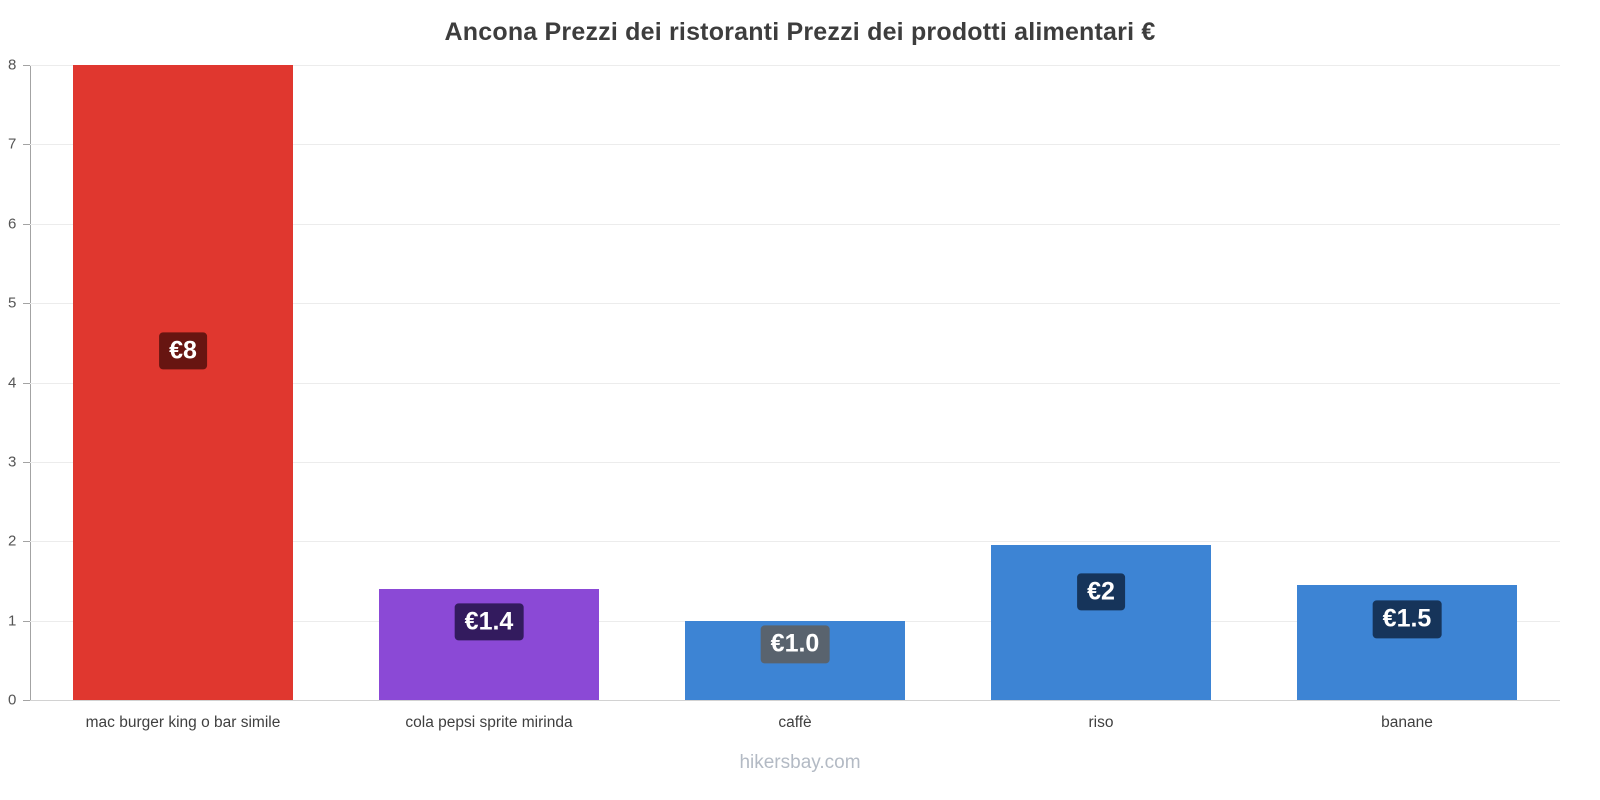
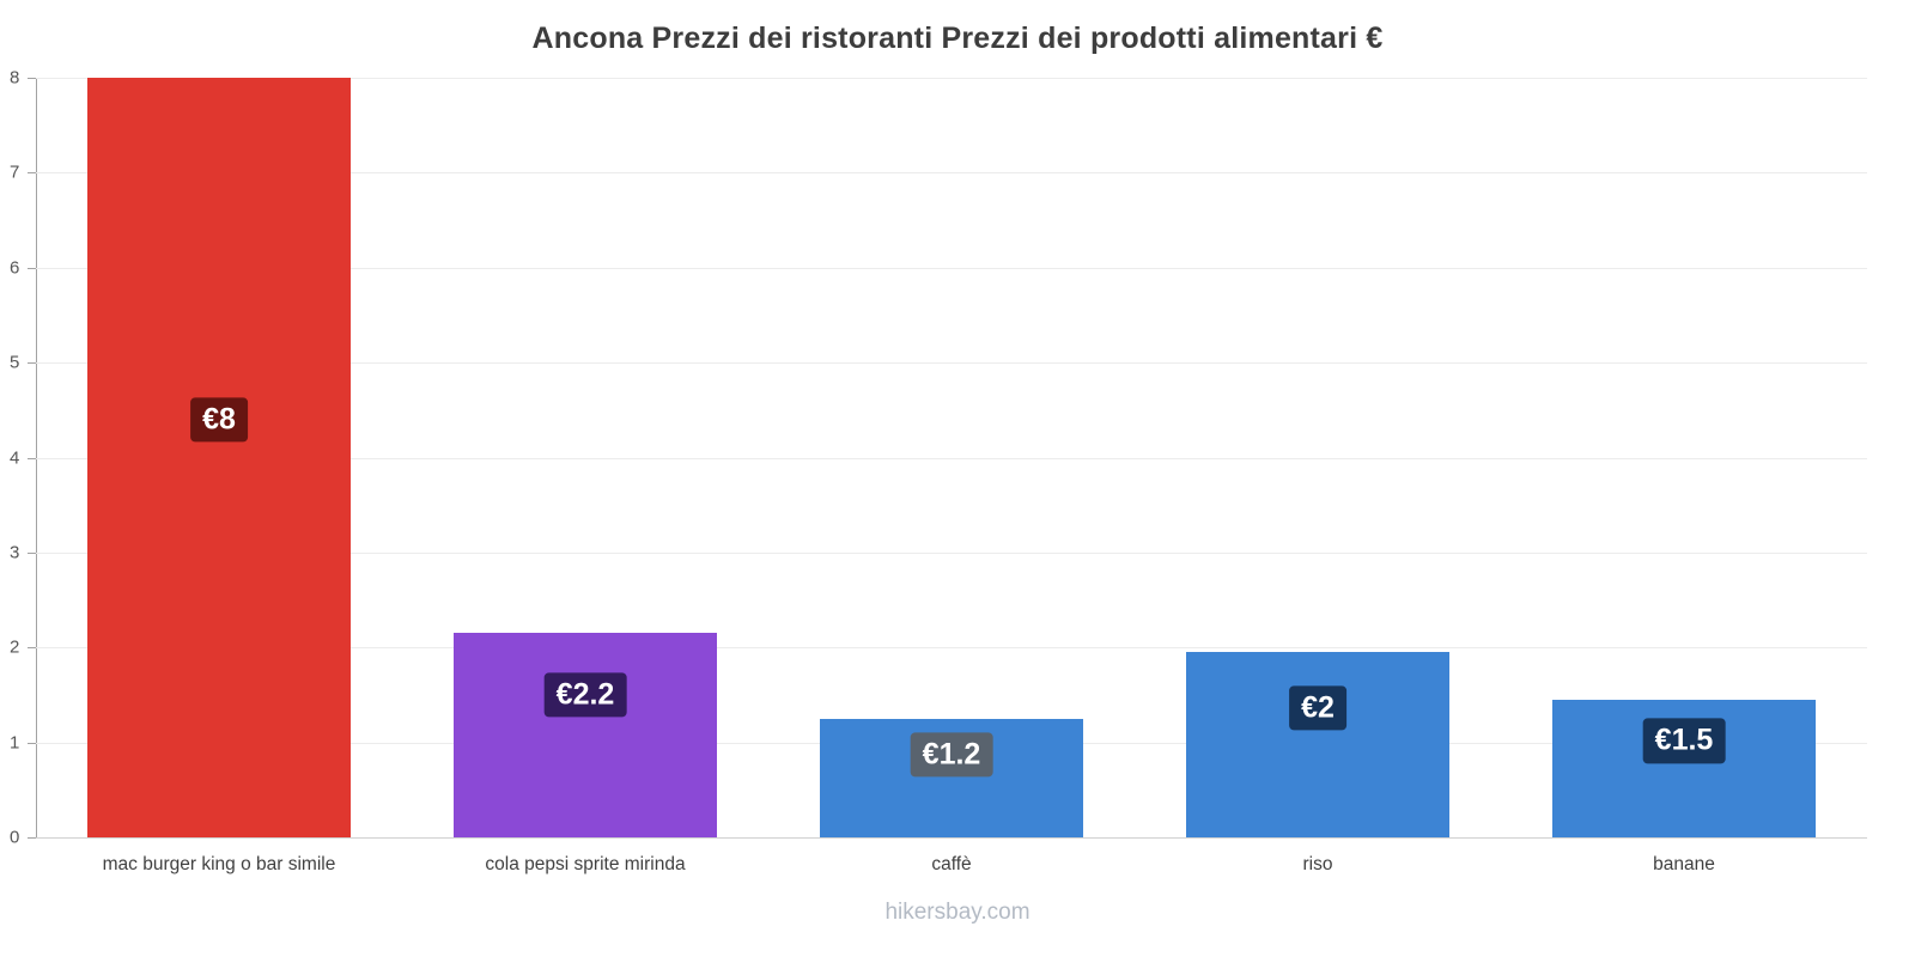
cola pepsi sprite mirinda: €1.4 -> €2.2
caffè: €1.0 -> €1.2
